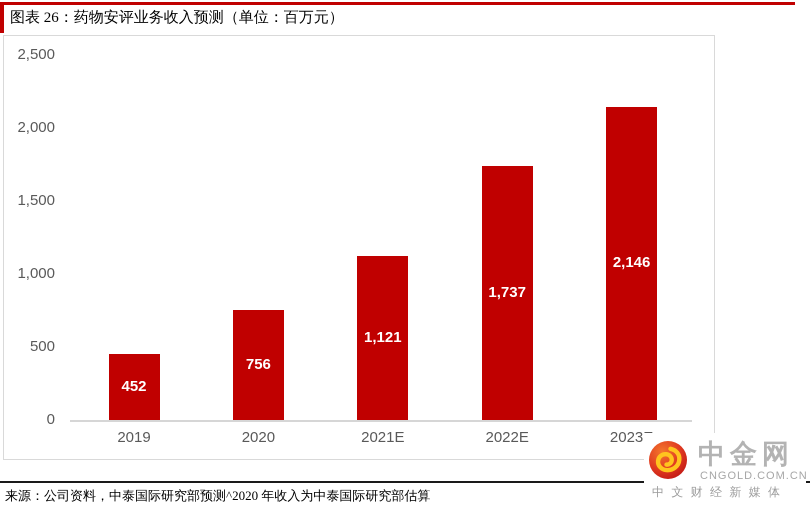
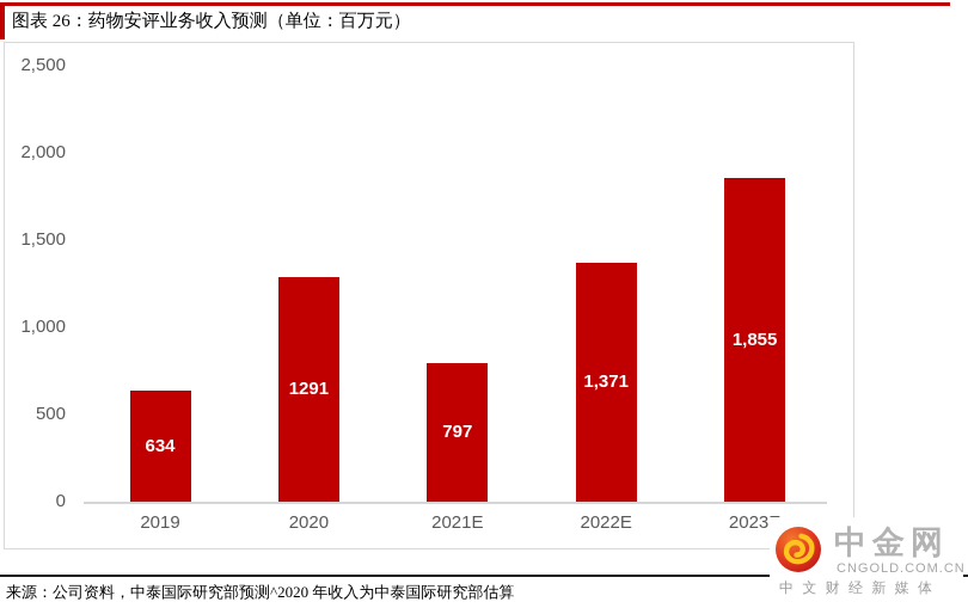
2019: 452 -> 634
2020: 756 -> 1291
2021E: 1,121 -> 797
2022E: 1,737 -> 1,371
2023E: 2,146 -> 1,855
